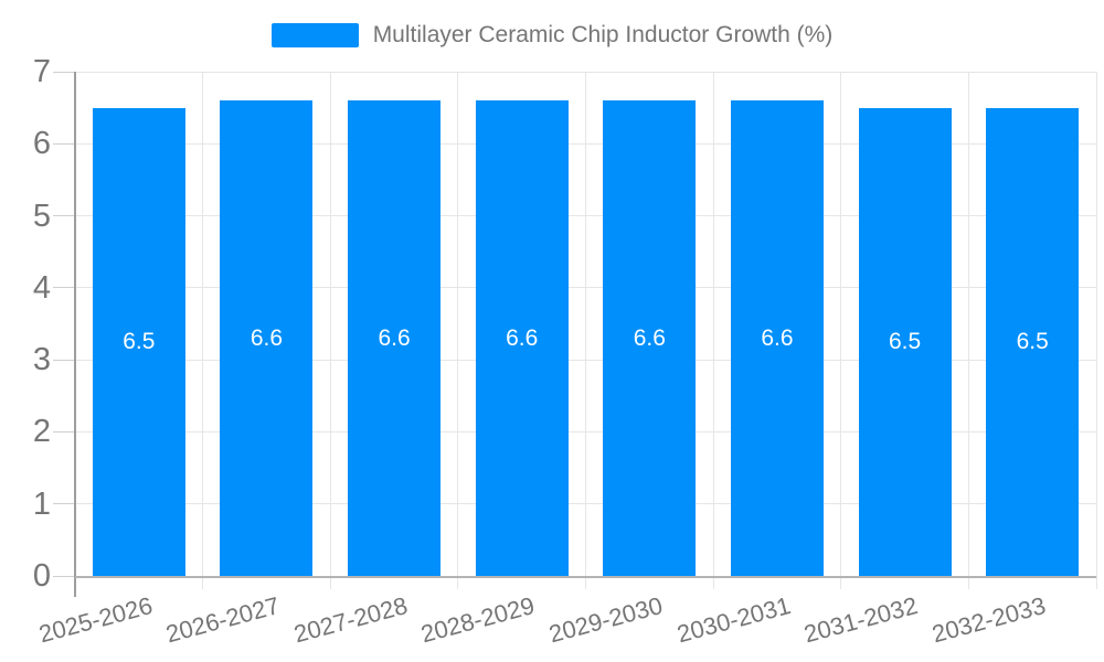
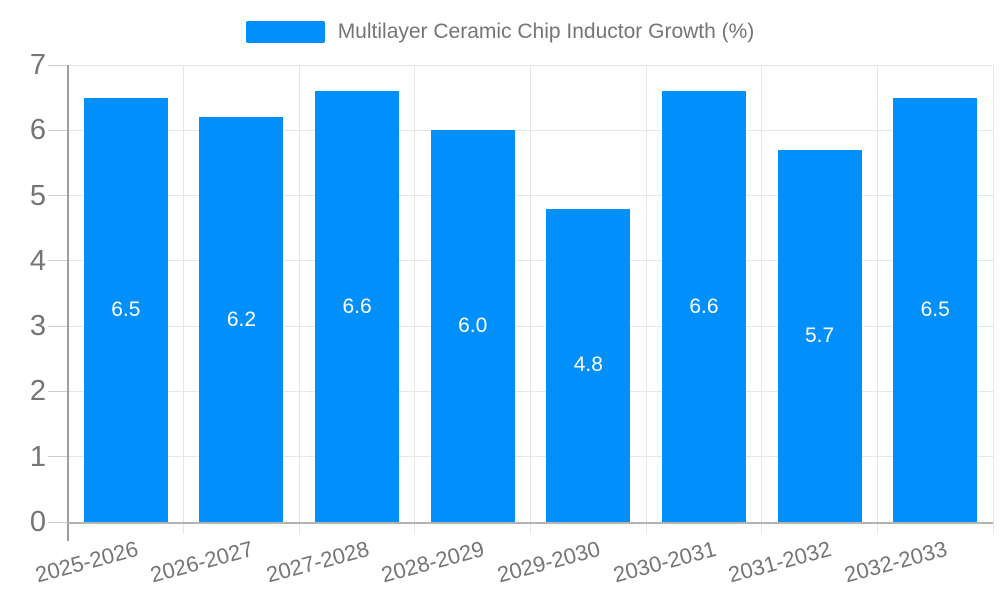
2026-2027: 6.6 -> 6.2
2028-2029: 6.6 -> 6.0
2029-2030: 6.6 -> 4.8
2031-2032: 6.5 -> 5.7
